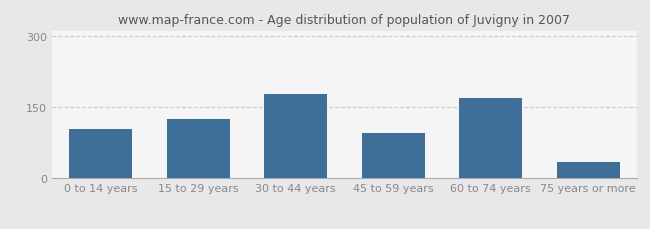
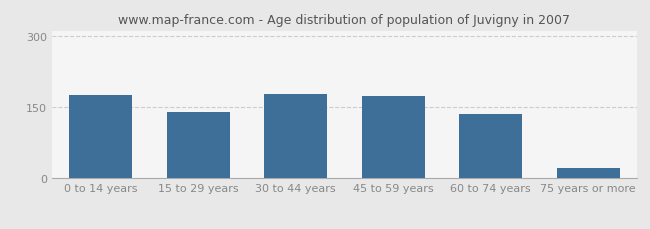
0 to 14 years: 105 -> 175
15 to 29 years: 125 -> 140
45 to 59 years: 95 -> 173
60 to 74 years: 170 -> 135
75 years or more: 35 -> 22
